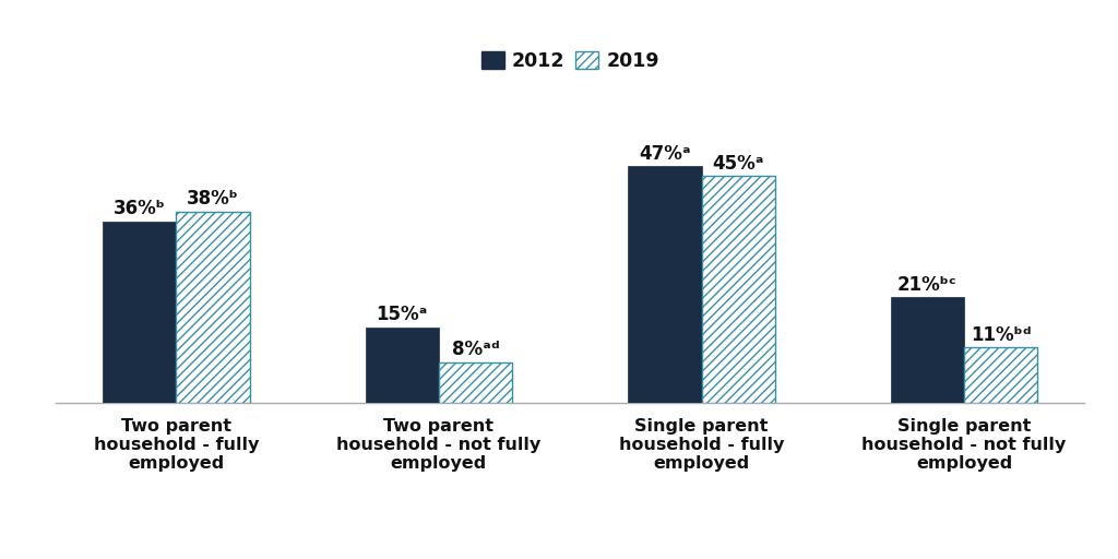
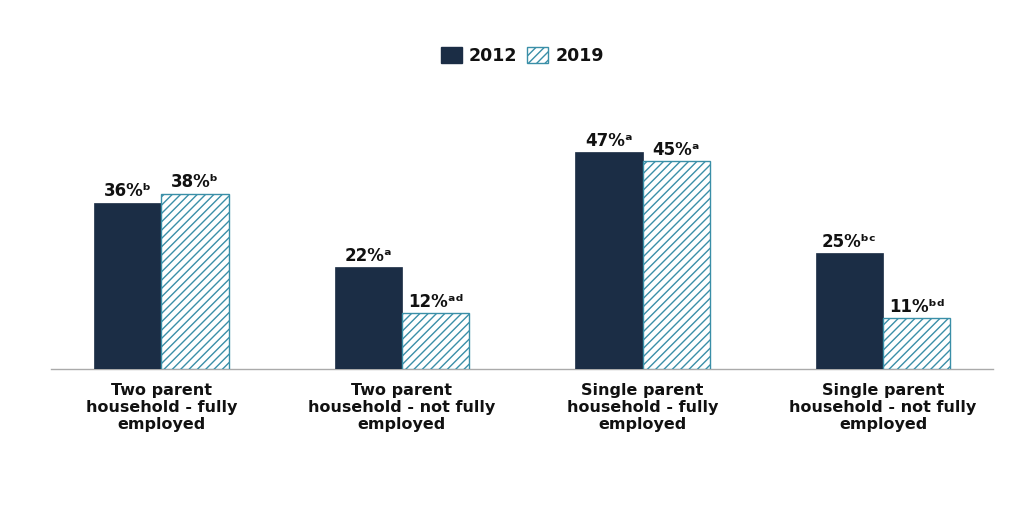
2012/Two parent household - not fully employed: 15%ᵃ -> 22%ᵃ
2019/Two parent household - not fully employed: 8%ᵃᵈ -> 12%ᵃᵈ
2012/Single parent household - not fully employed: 21%ᵇᶜ -> 25%ᵇᶜ
